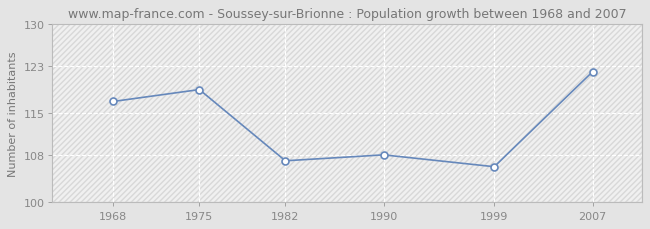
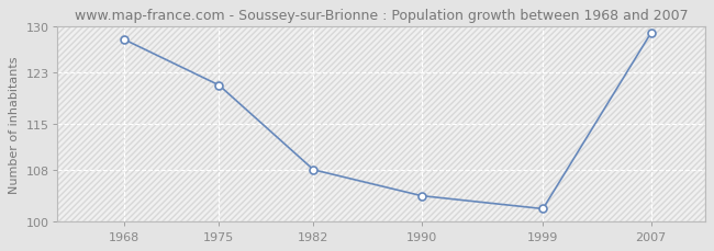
1968: 117 -> 128
1975: 119 -> 121
1982: 107 -> 108
1990: 108 -> 104
1999: 106 -> 102
2007: 122 -> 129
